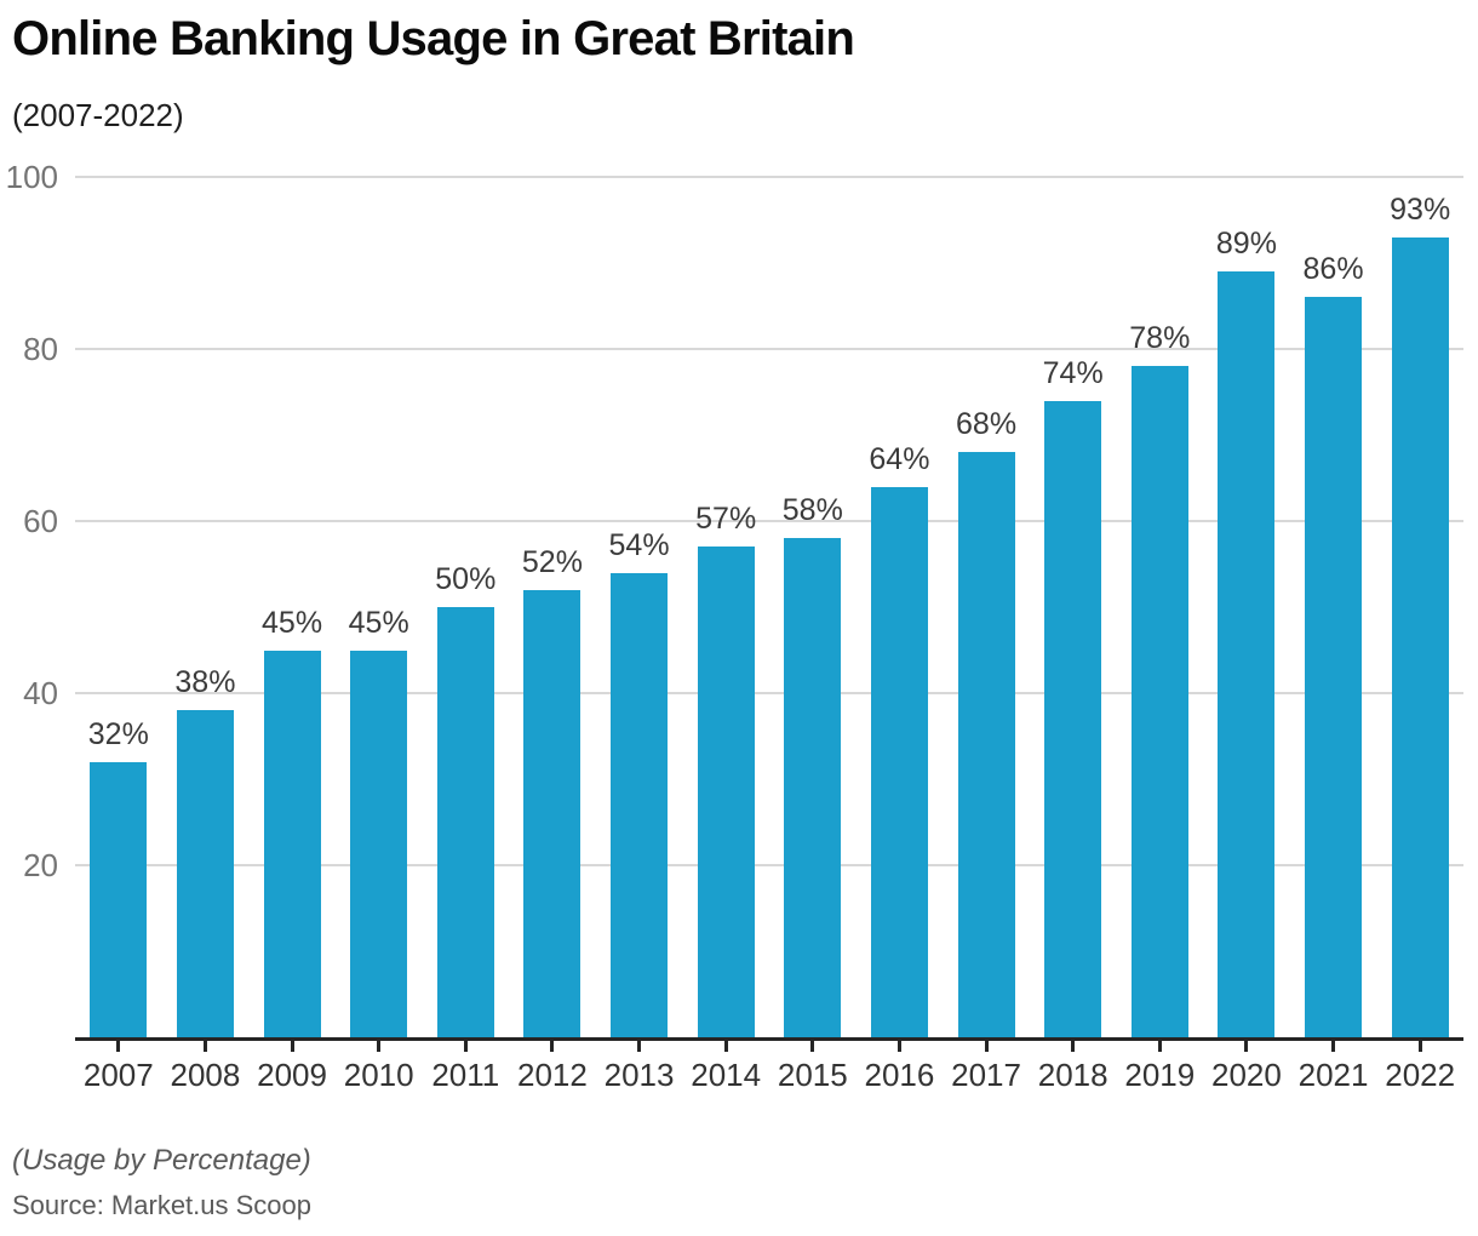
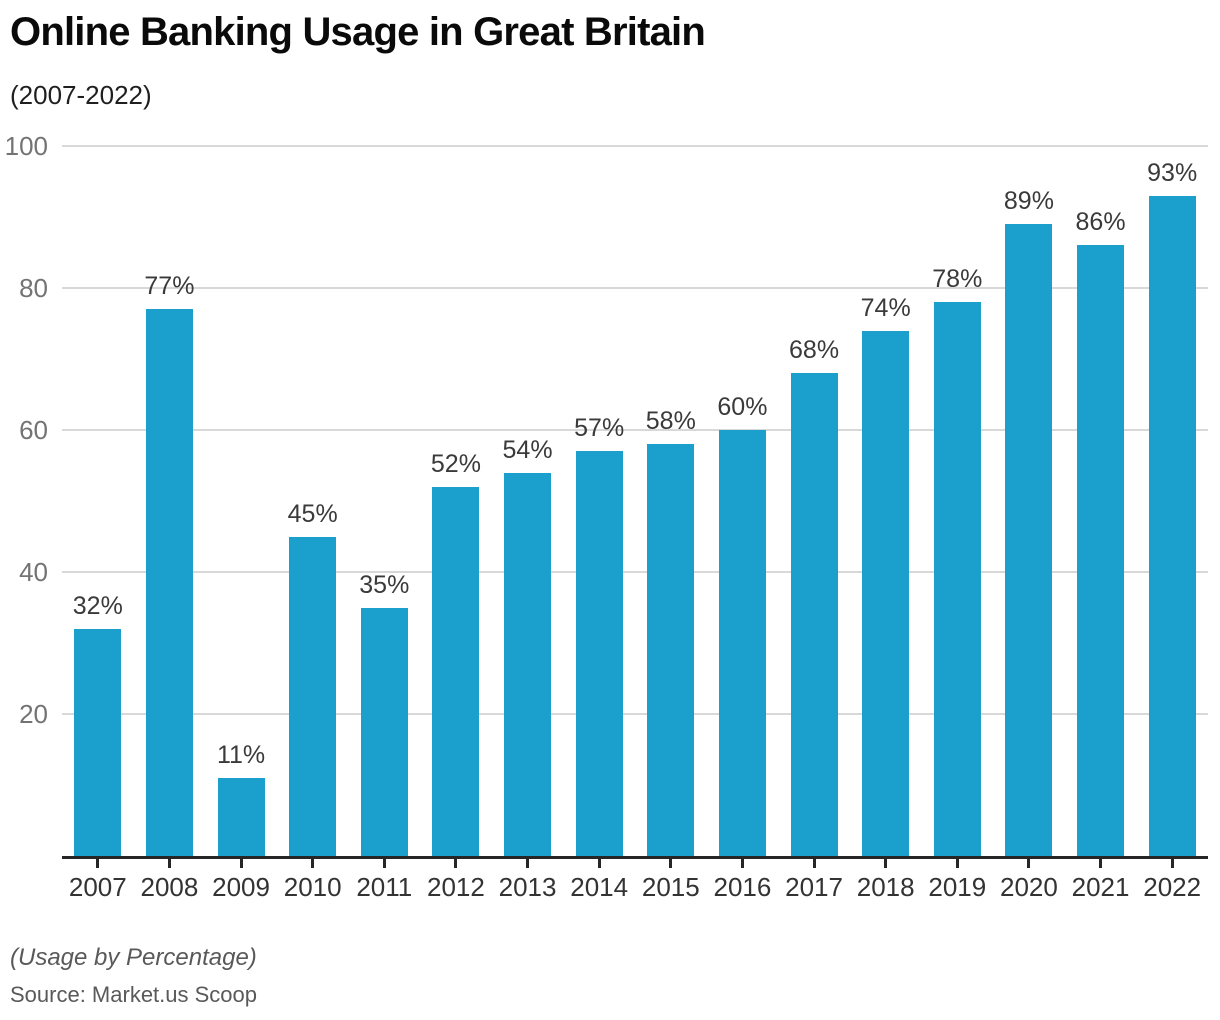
2008: 38% -> 77%
2009: 45% -> 11%
2011: 50% -> 35%
2016: 64% -> 60%
